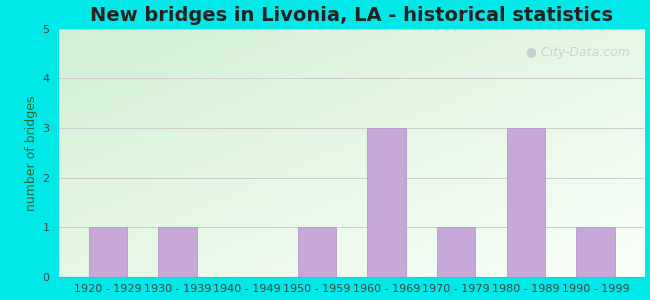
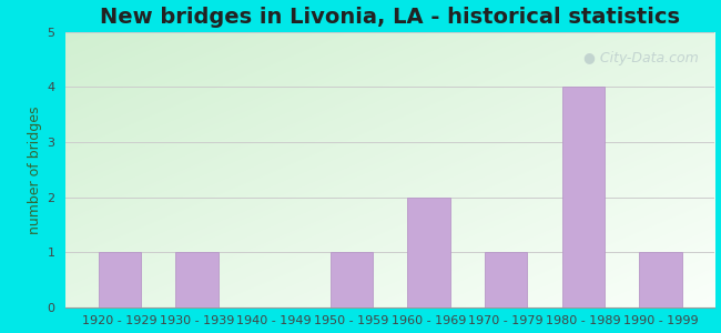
1960 - 1969: 3 -> 2
1980 - 1989: 3 -> 4
